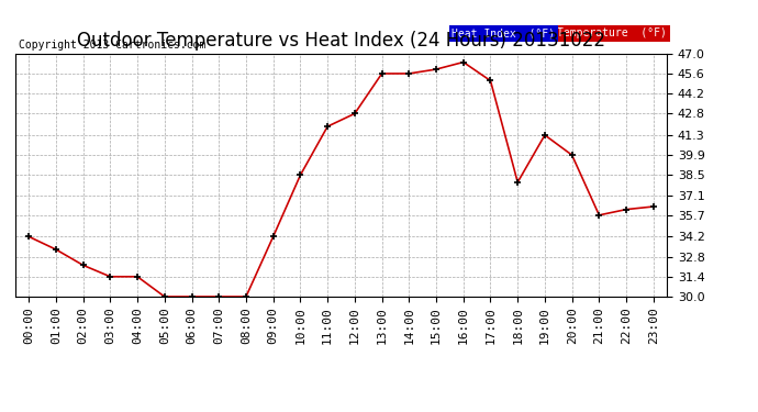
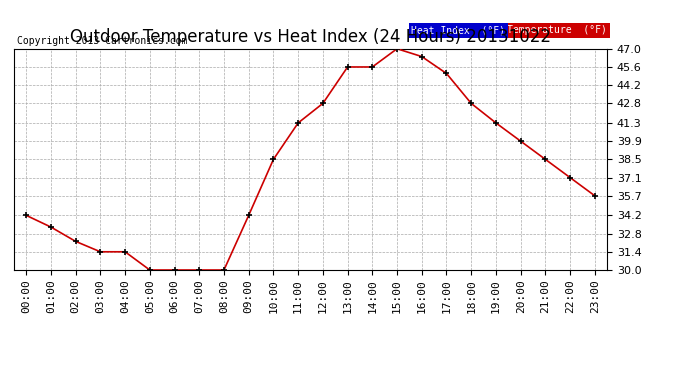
11:00: 41.9 -> 41.3
15:00: 45.9 -> 47.0
18:00: 38.0 -> 42.8
21:00: 35.7 -> 38.5
22:00: 36.1 -> 37.1
23:00: 36.3 -> 35.7
